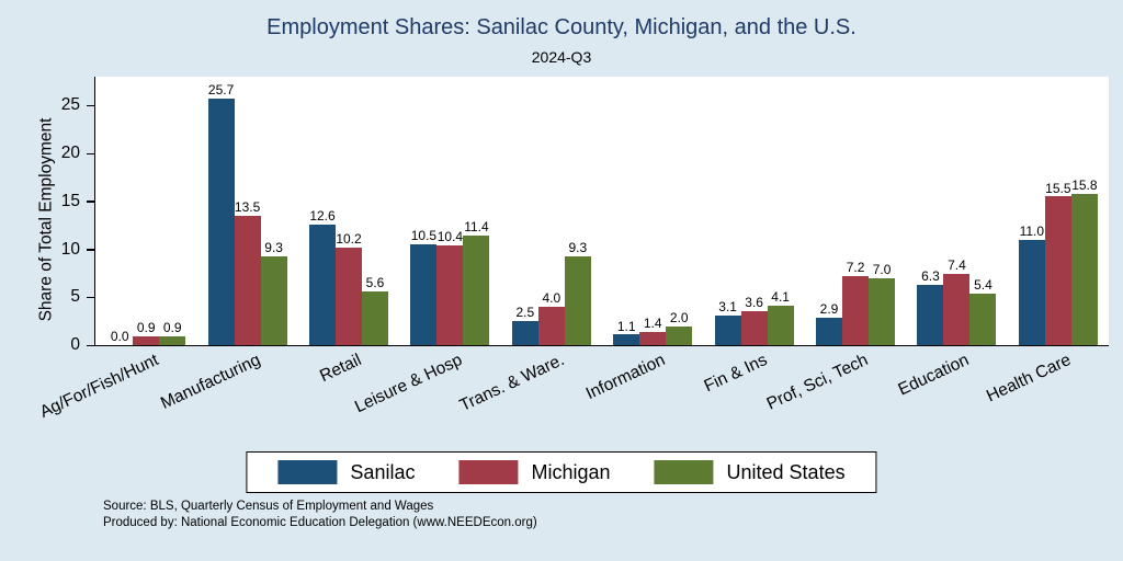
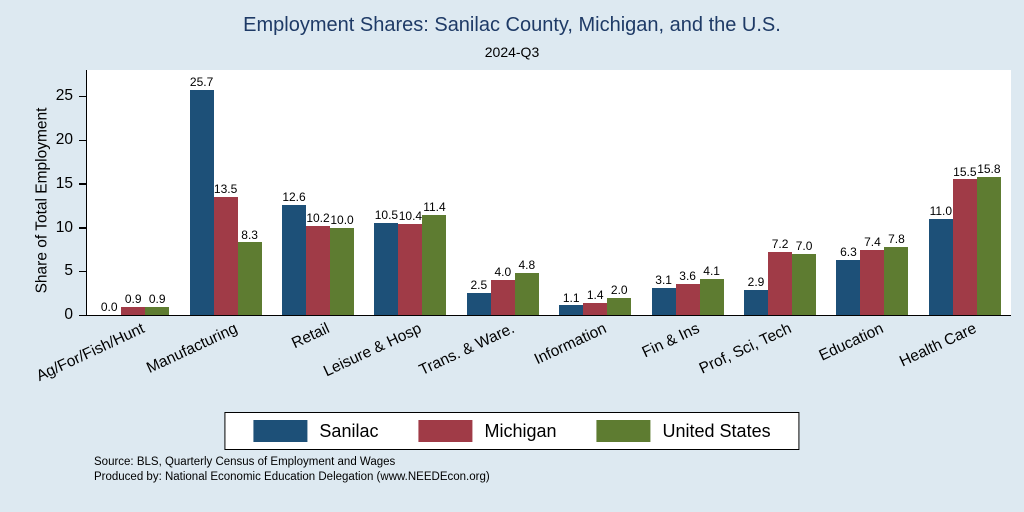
United States/Manufacturing: 9.3 -> 8.3
United States/Retail: 5.6 -> 10.0
United States/Trans. & Ware.: 9.3 -> 4.8
United States/Education: 5.4 -> 7.8
